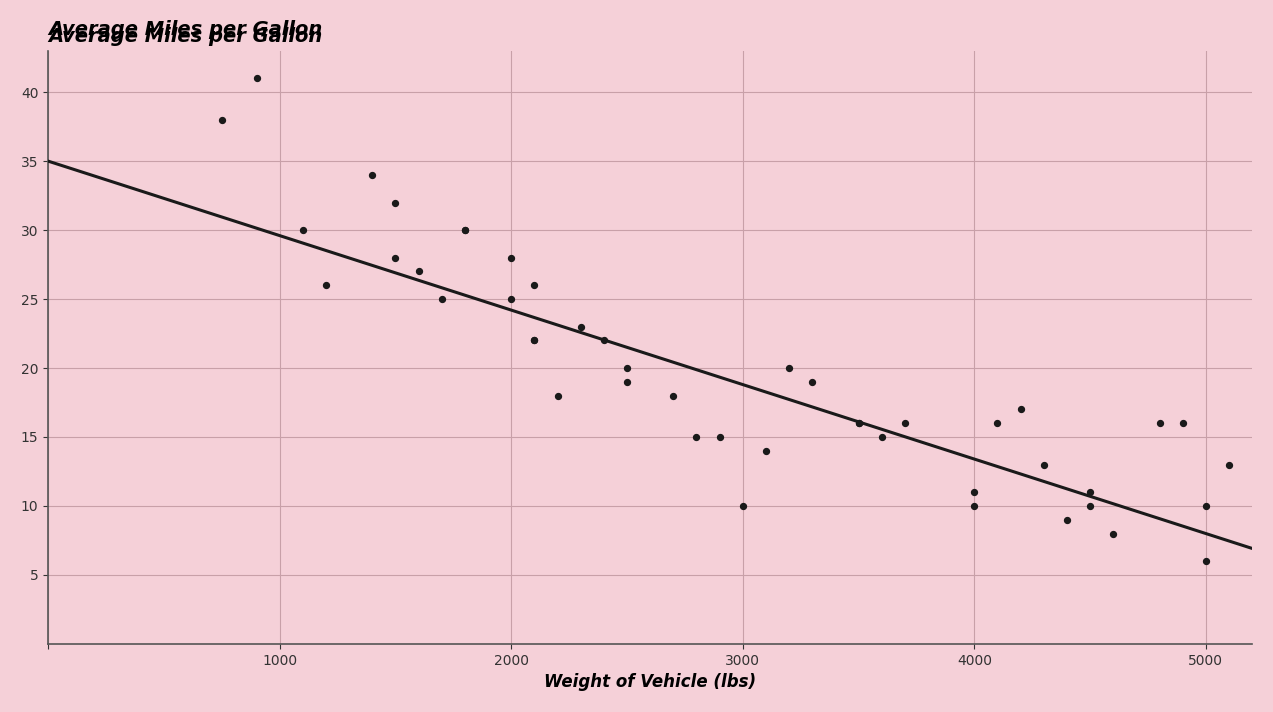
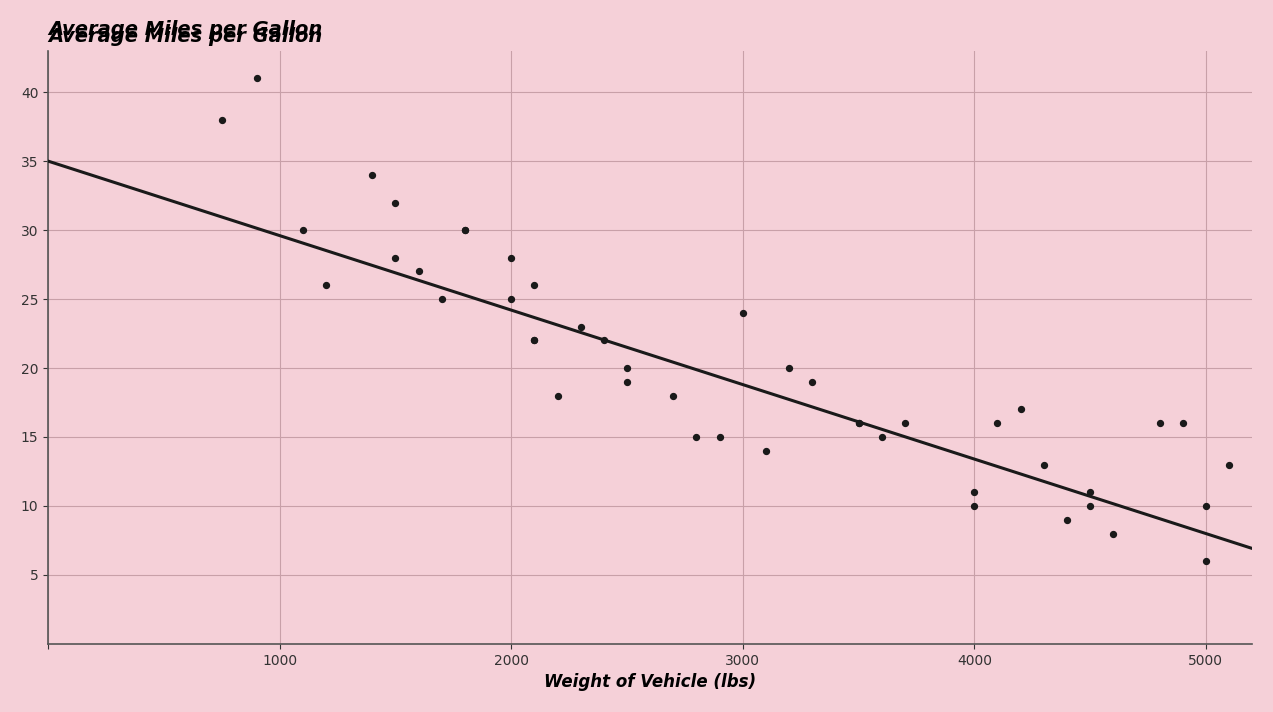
3000: 10 -> 24
